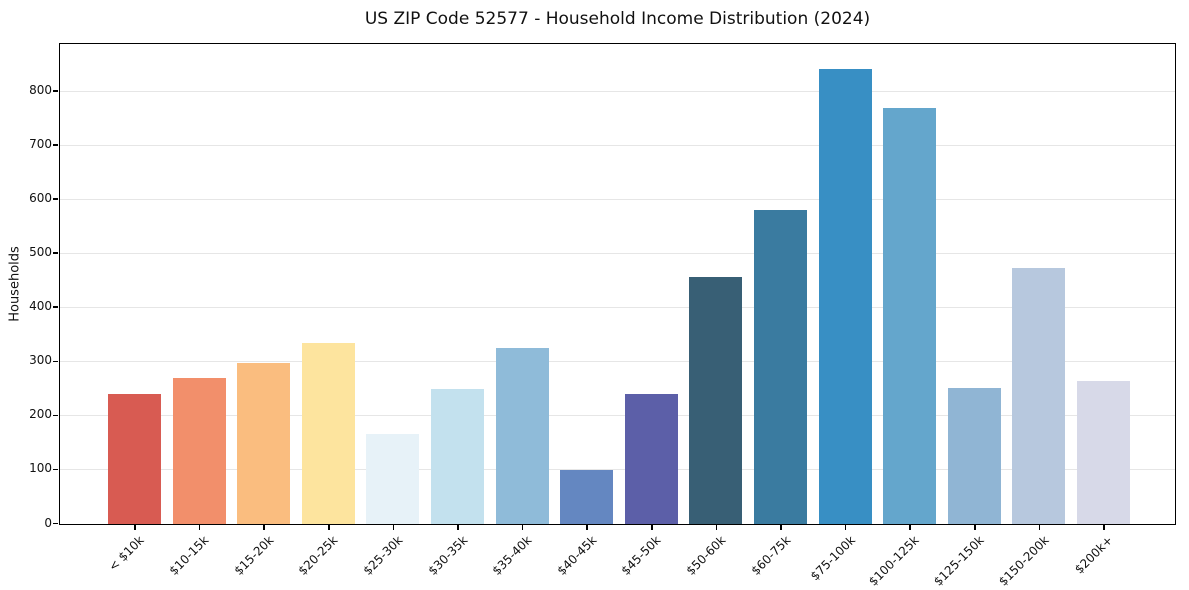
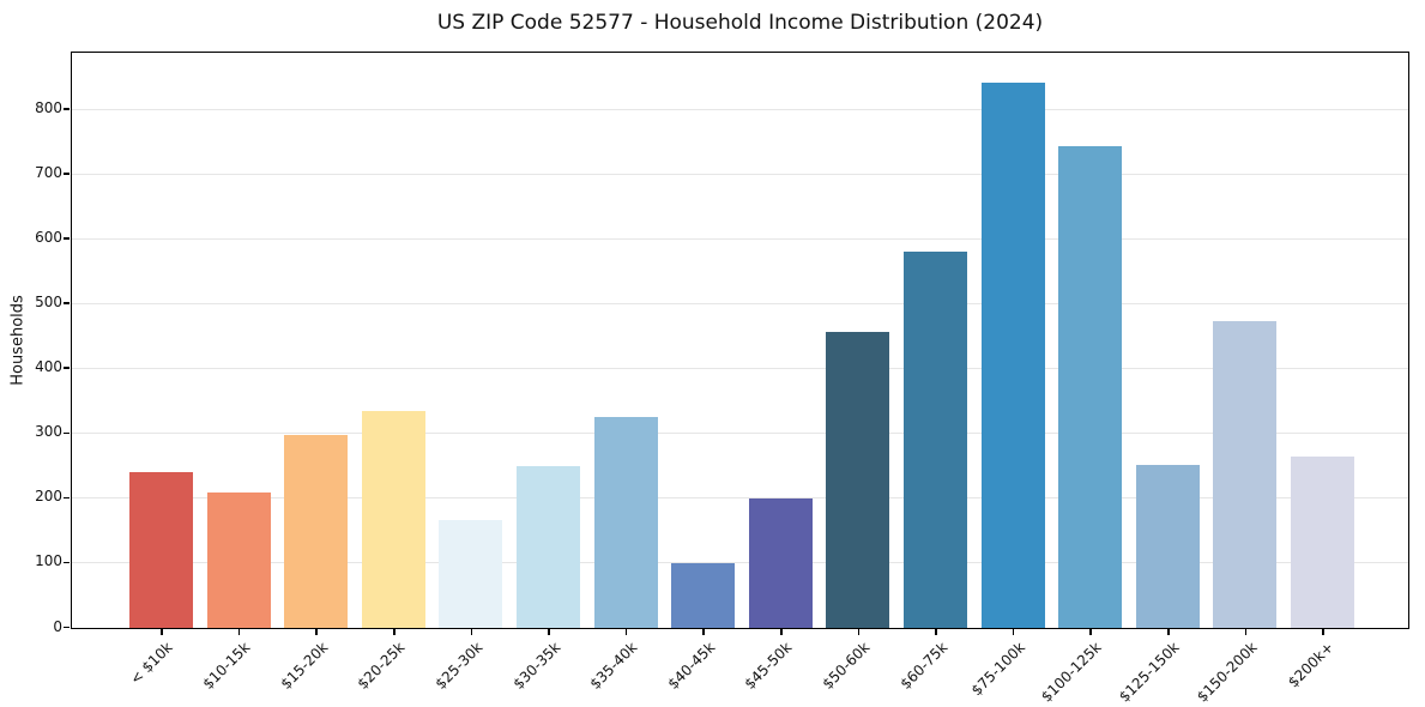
$10-15k: 270 -> 210
$45-50k: 240 -> 200
$100-125k: 770 -> 740
